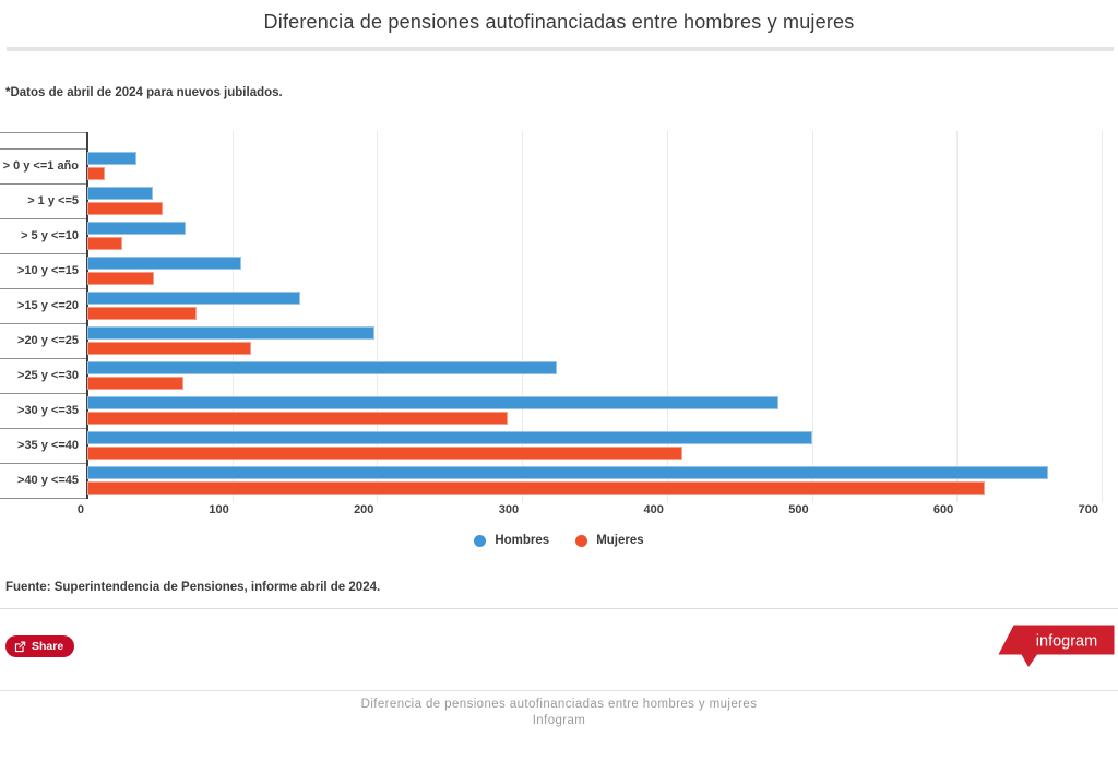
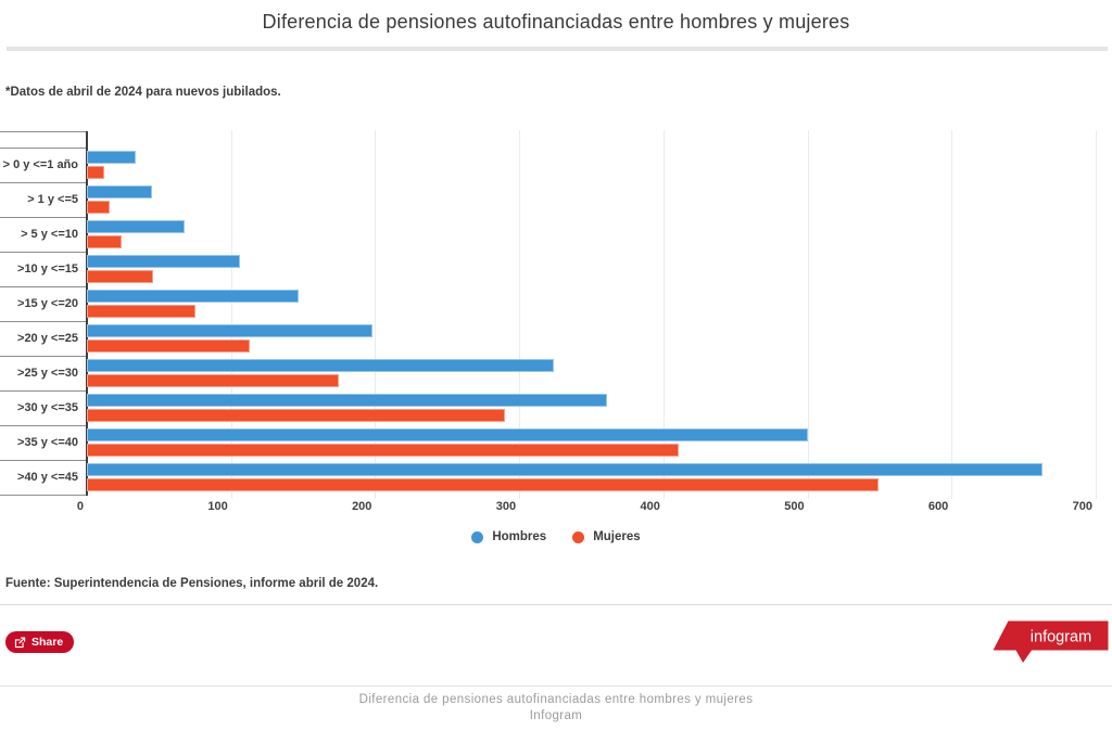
Mujeres/> 1 y <=5: 52 -> 16
Mujeres/>25 y <=30: 66 -> 175
Hombres/>30 y <=35: 477 -> 361
Mujeres/>40 y <=45: 619 -> 549
